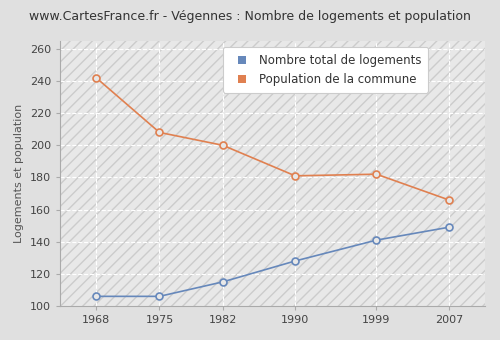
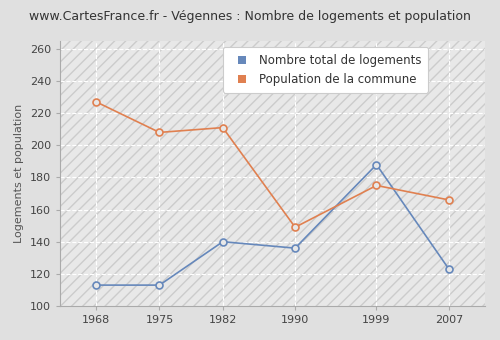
Nombre total de logements/1968: 106 -> 113
Population de la commune/1968: 242 -> 227
Nombre total de logements/1975: 106 -> 113
Nombre total de logements/1982: 115 -> 140
Population de la commune/1982: 200 -> 211
Nombre total de logements/1990: 128 -> 136
Population de la commune/1990: 181 -> 149
Nombre total de logements/1999: 141 -> 188
Population de la commune/1999: 182 -> 175
Nombre total de logements/2007: 149 -> 123
